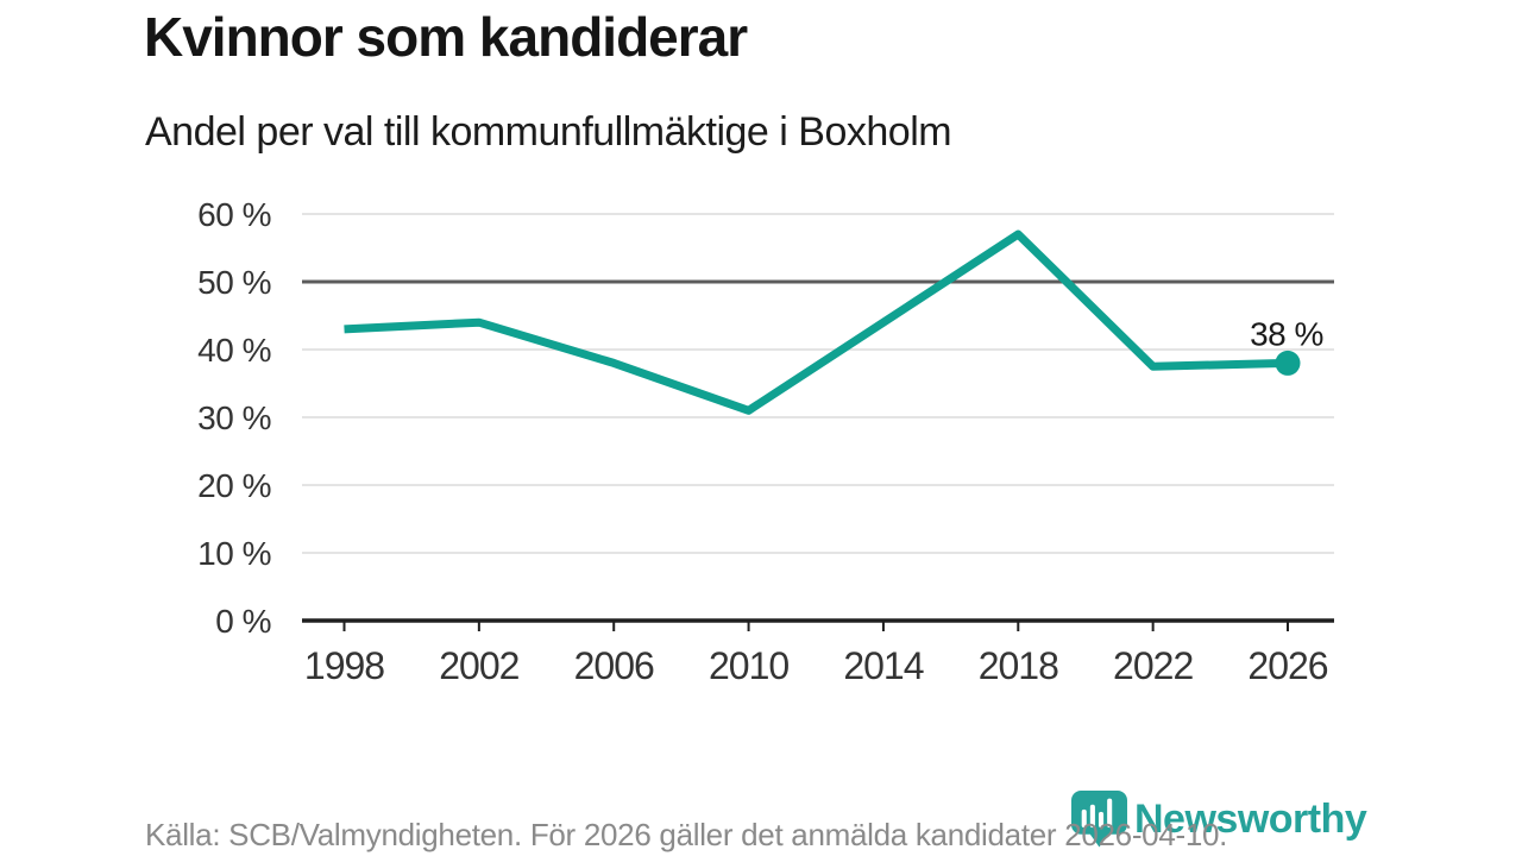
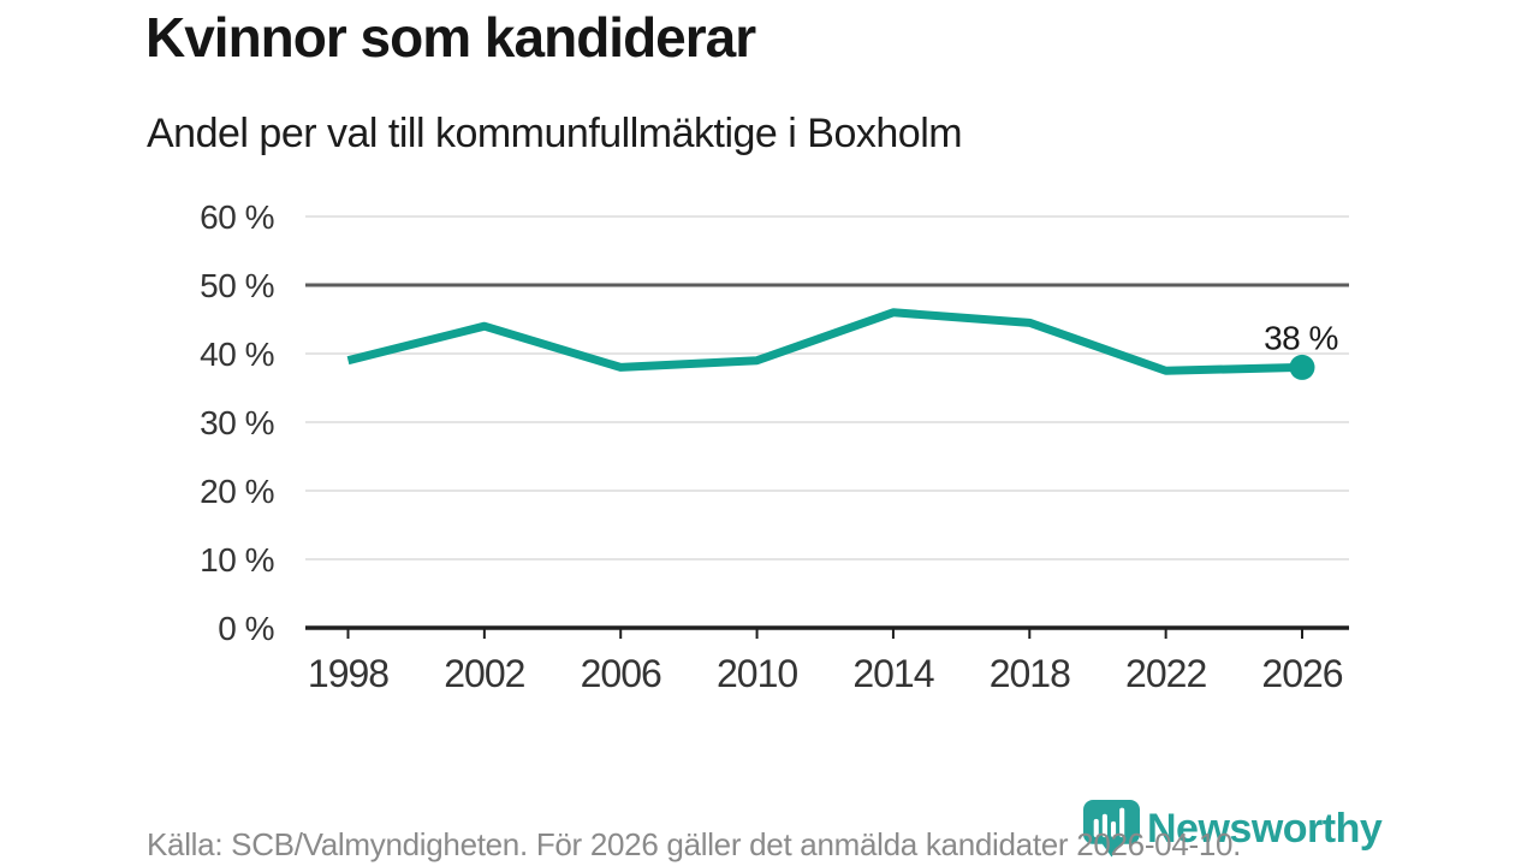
1998: 43% -> 39%
2010: 31% -> 39%
2014: 44% -> 46%
2018: 57% -> 44%
